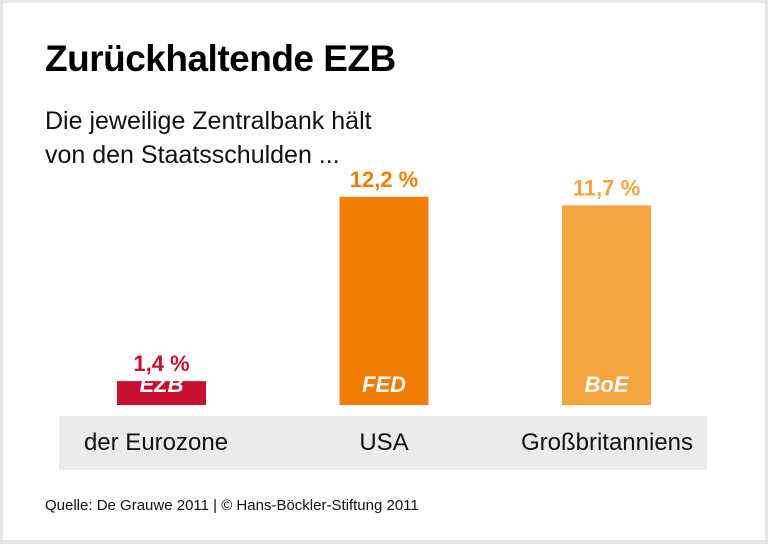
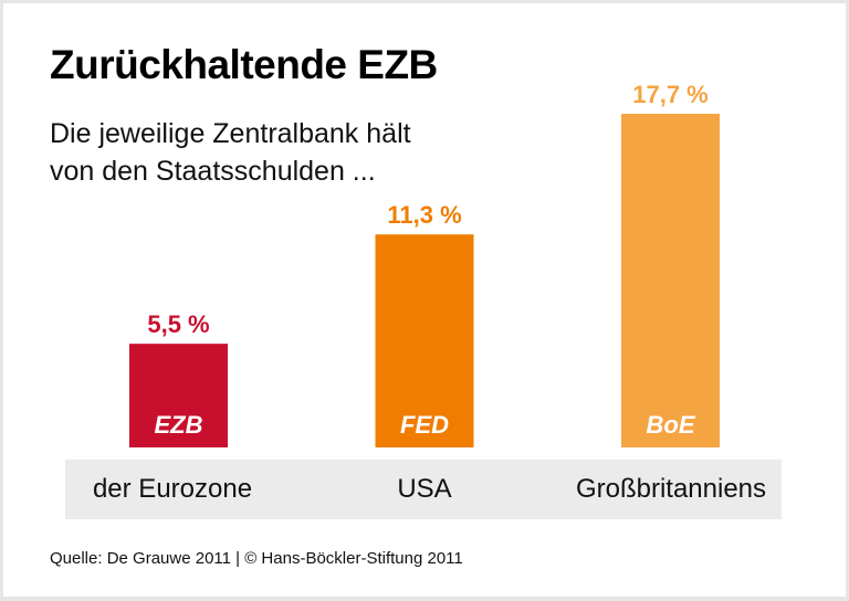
der Eurozone: 1,4 -> 5,5
USA: 12,2 -> 11,3
Großbritanniens: 11,7 -> 17,7
